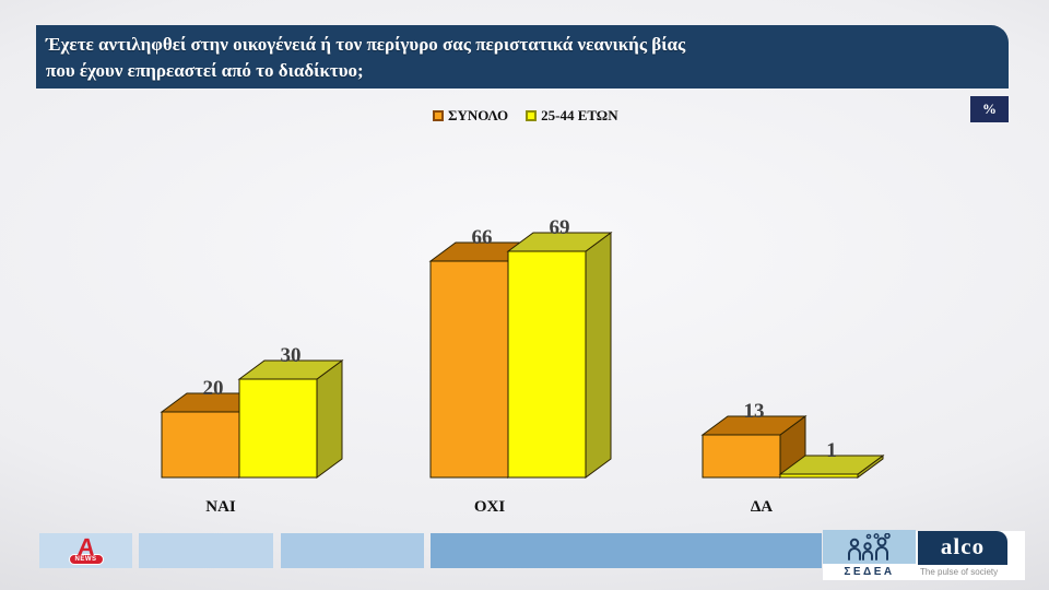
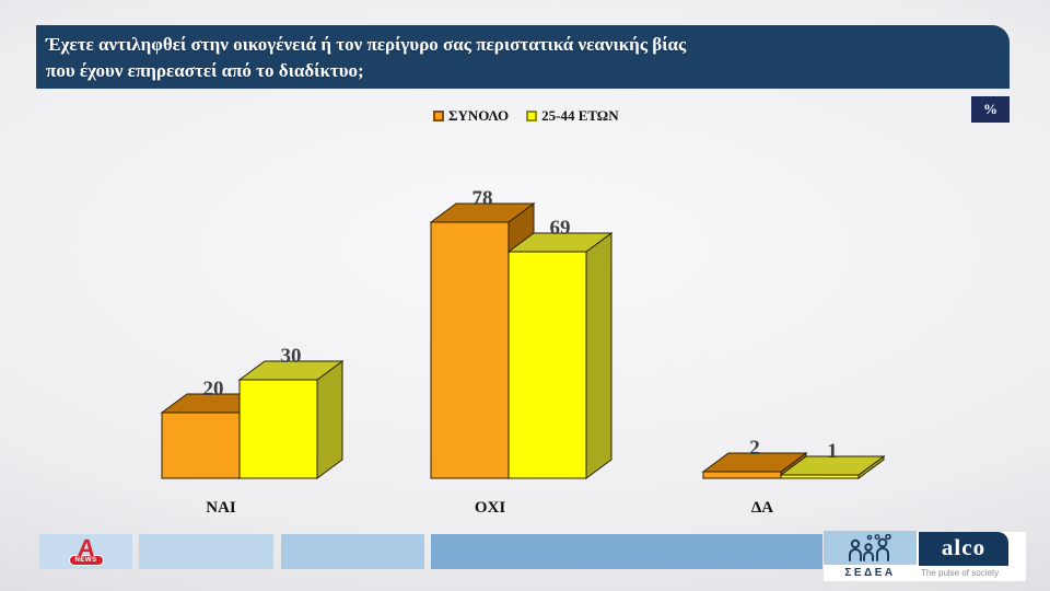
ΣΥΝΟΛΟ/ΟΧΙ: 66 -> 78
ΣΥΝΟΛΟ/ΔΑ: 13 -> 2
